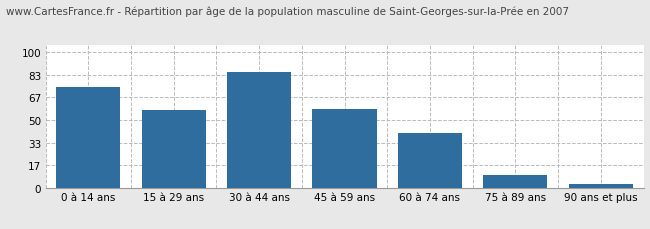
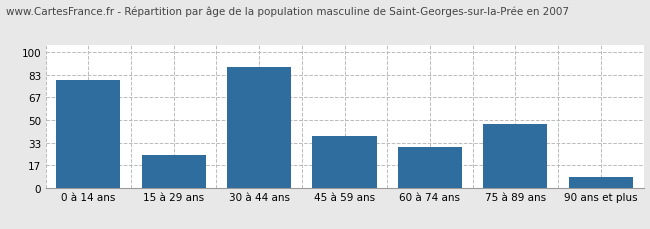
0 à 14 ans: 74 -> 79
15 à 29 ans: 57 -> 24
30 à 44 ans: 85 -> 89
45 à 59 ans: 58 -> 38
60 à 74 ans: 40 -> 30
75 à 89 ans: 9 -> 47
90 ans et plus: 3 -> 8
